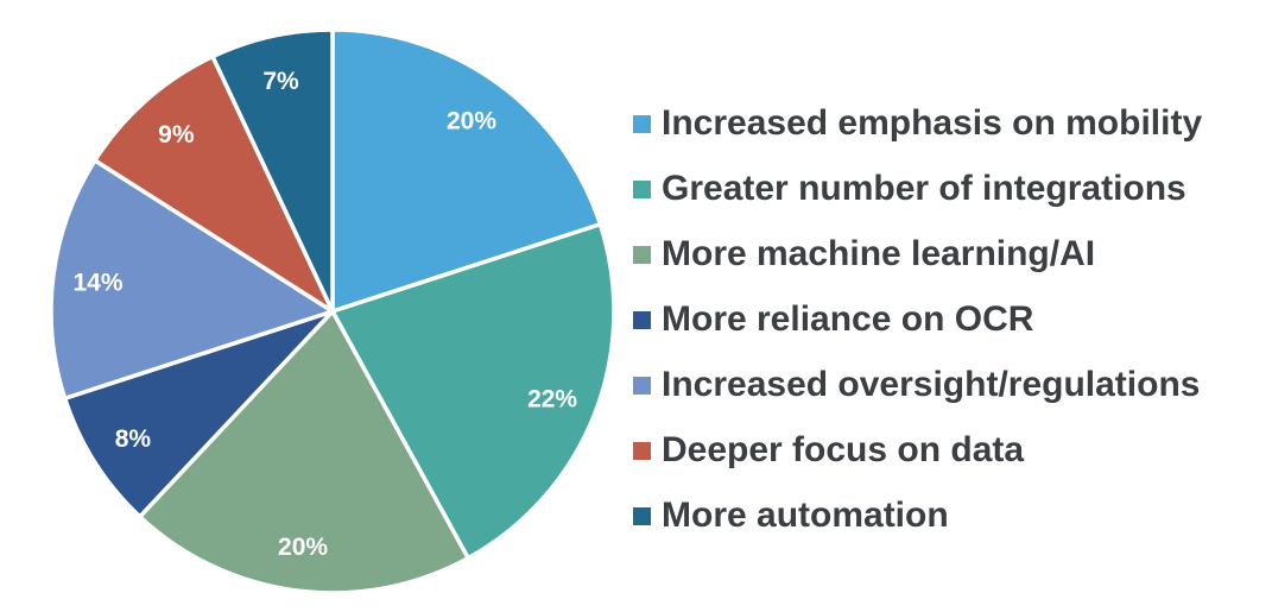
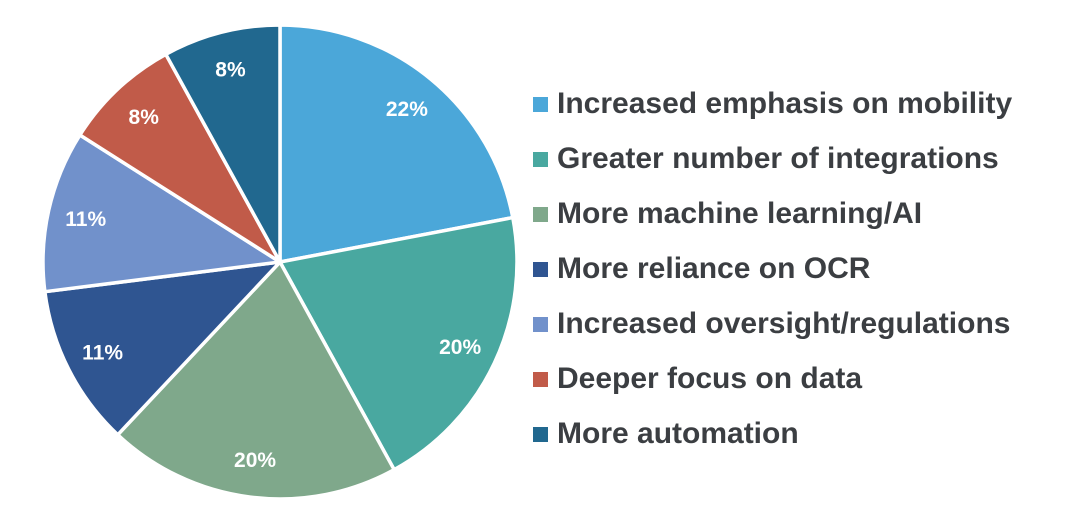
Increased emphasis on mobility: 20% -> 22%
Greater number of integrations: 22% -> 20%
More reliance on OCR: 8% -> 11%
Increased oversight/regulations: 14% -> 11%
Deeper focus on data: 9% -> 8%
More automation: 7% -> 8%
